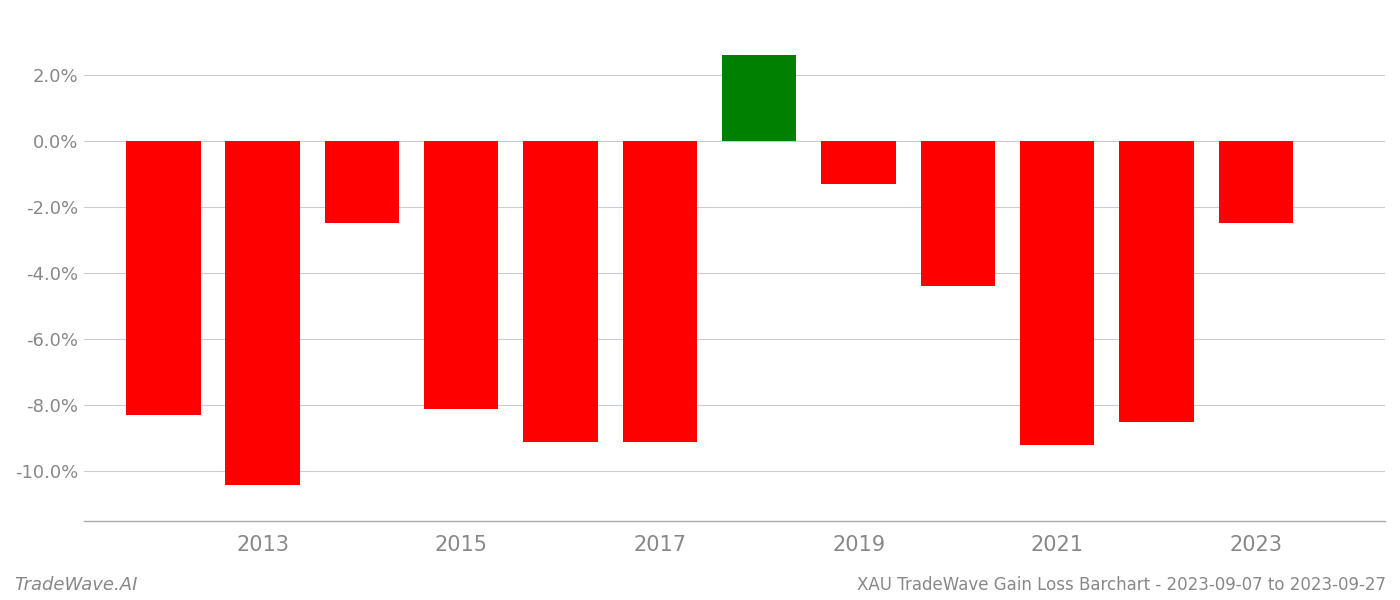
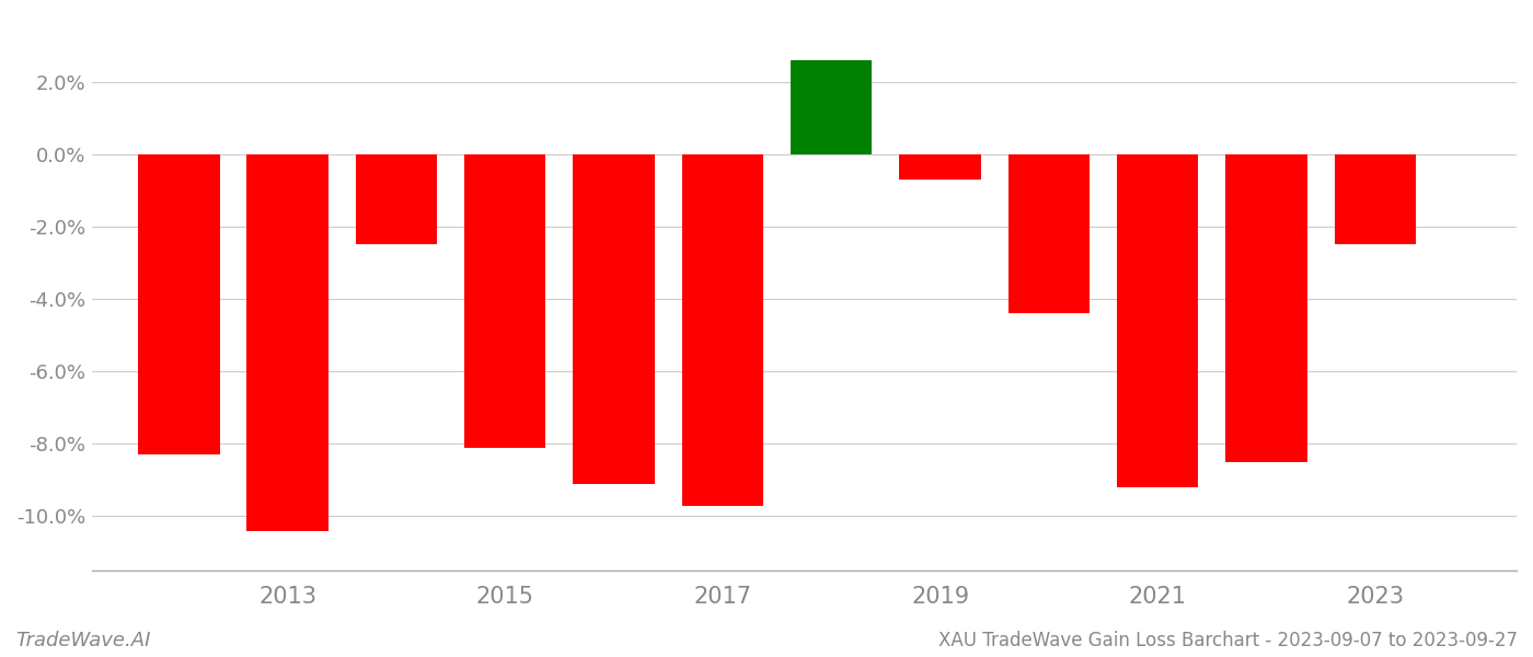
2017: -9.1% -> -9.7%
2019: -1.3% -> -0.7%
